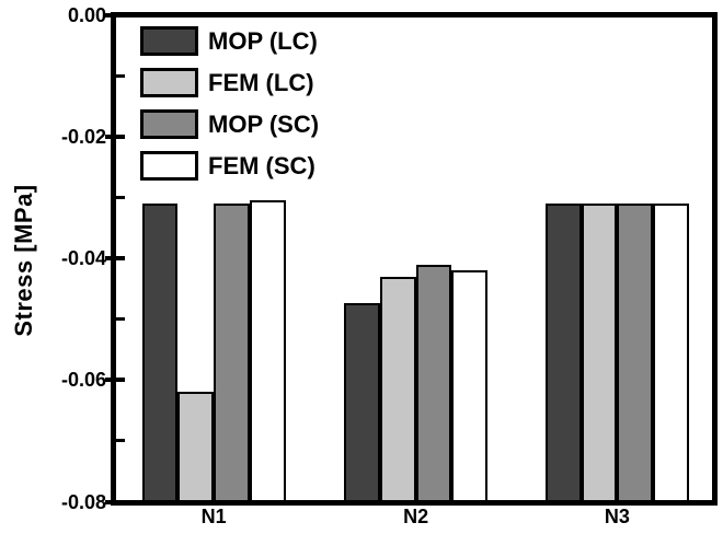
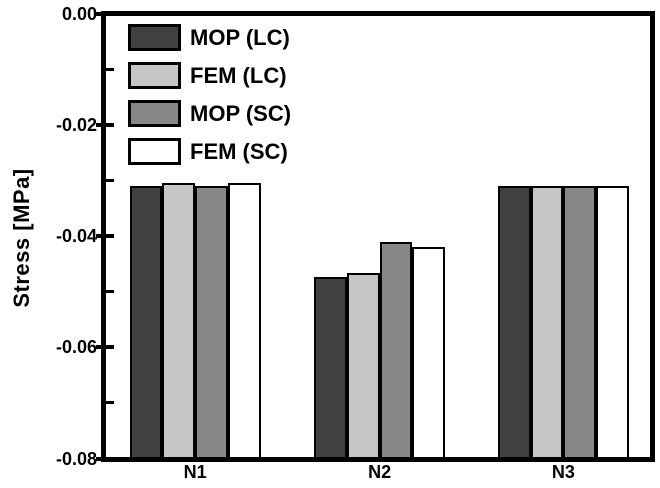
FEM (LC)/N1: -0.062 -> -0.030
FEM (LC)/N2: -0.043 -> -0.047
